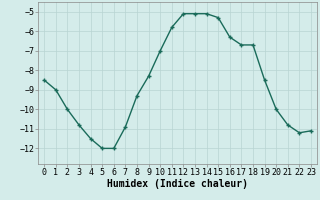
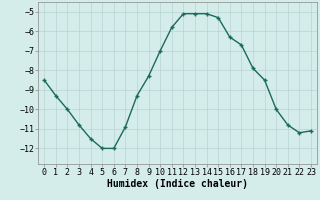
1: -9.0 -> -9.3
18: -6.7 -> -7.9
